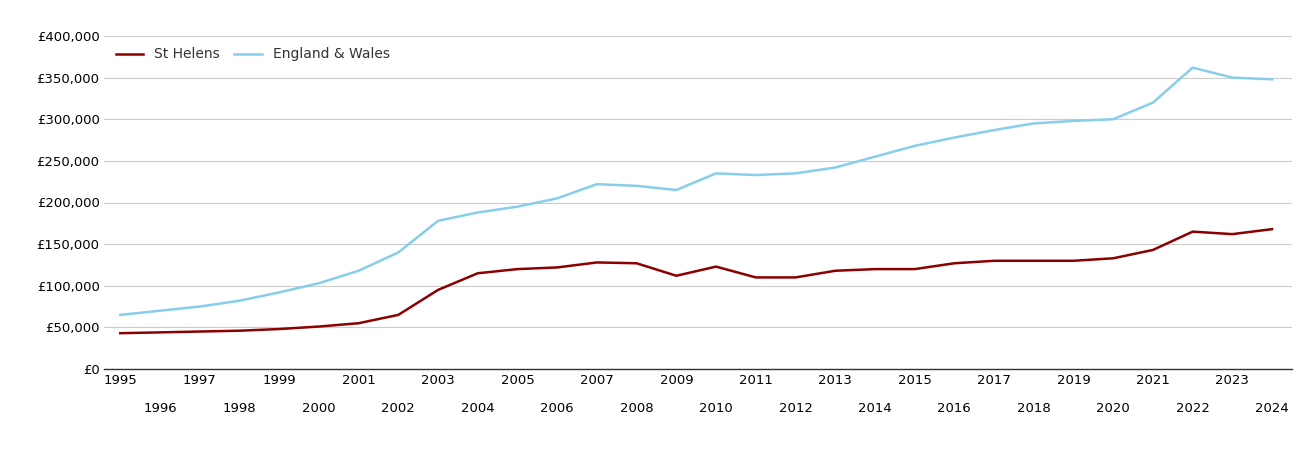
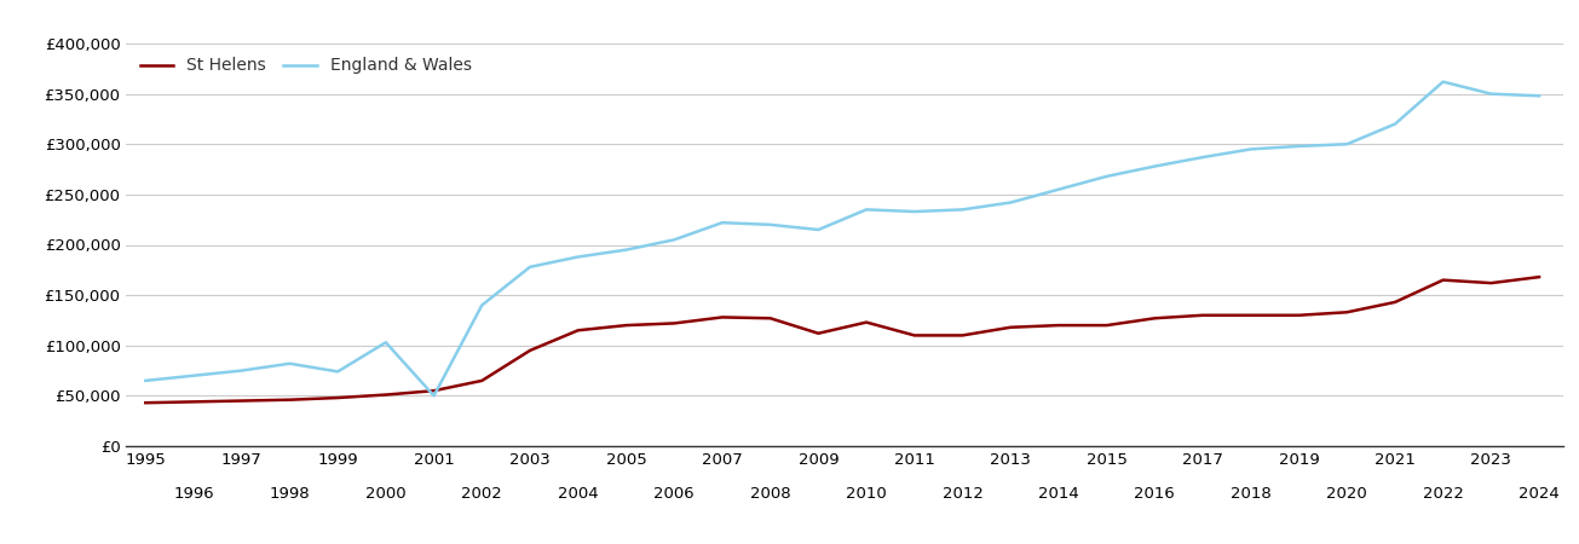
England & Wales/1999: £92,000 -> £74,000
England & Wales/2001: £118,000 -> £50,000
